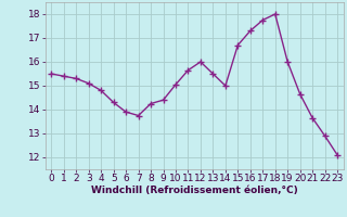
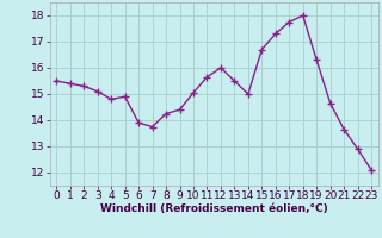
5: 14.30 -> 14.90
19: 16.00 -> 16.30
